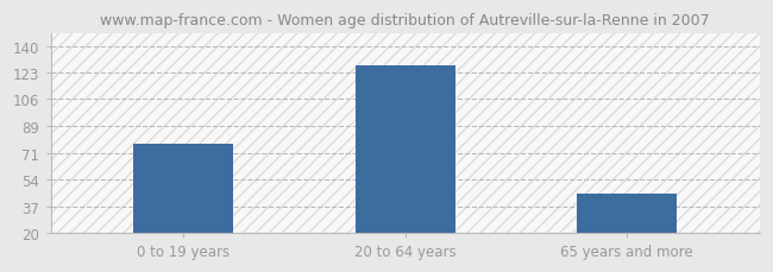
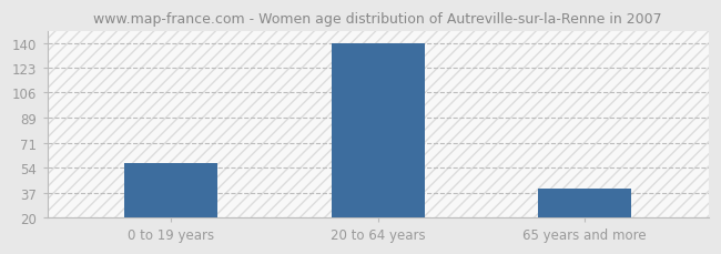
0 to 19 years: 77 -> 57
20 to 64 years: 128 -> 140
65 years and more: 45 -> 40
